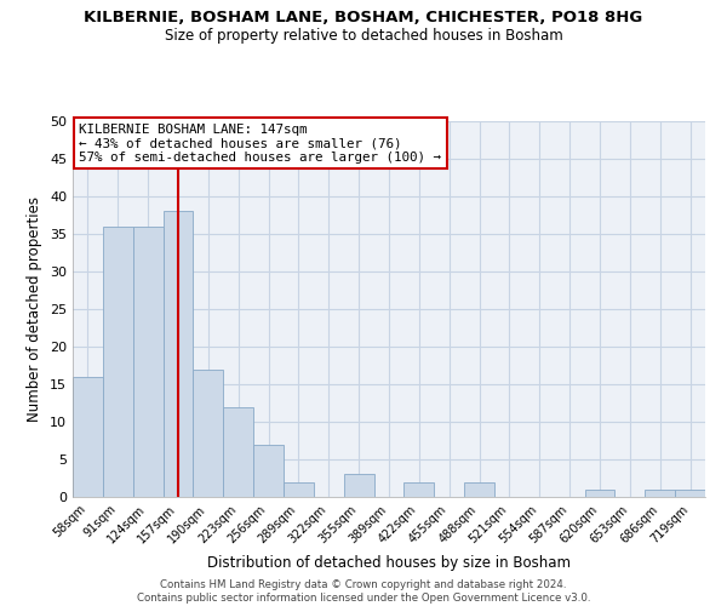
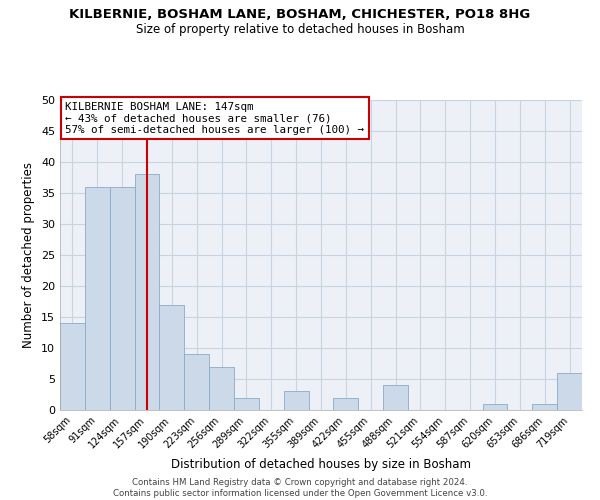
58sqm: 16 -> 14
223sqm: 12 -> 9
488sqm: 2 -> 4
719sqm: 1 -> 6
